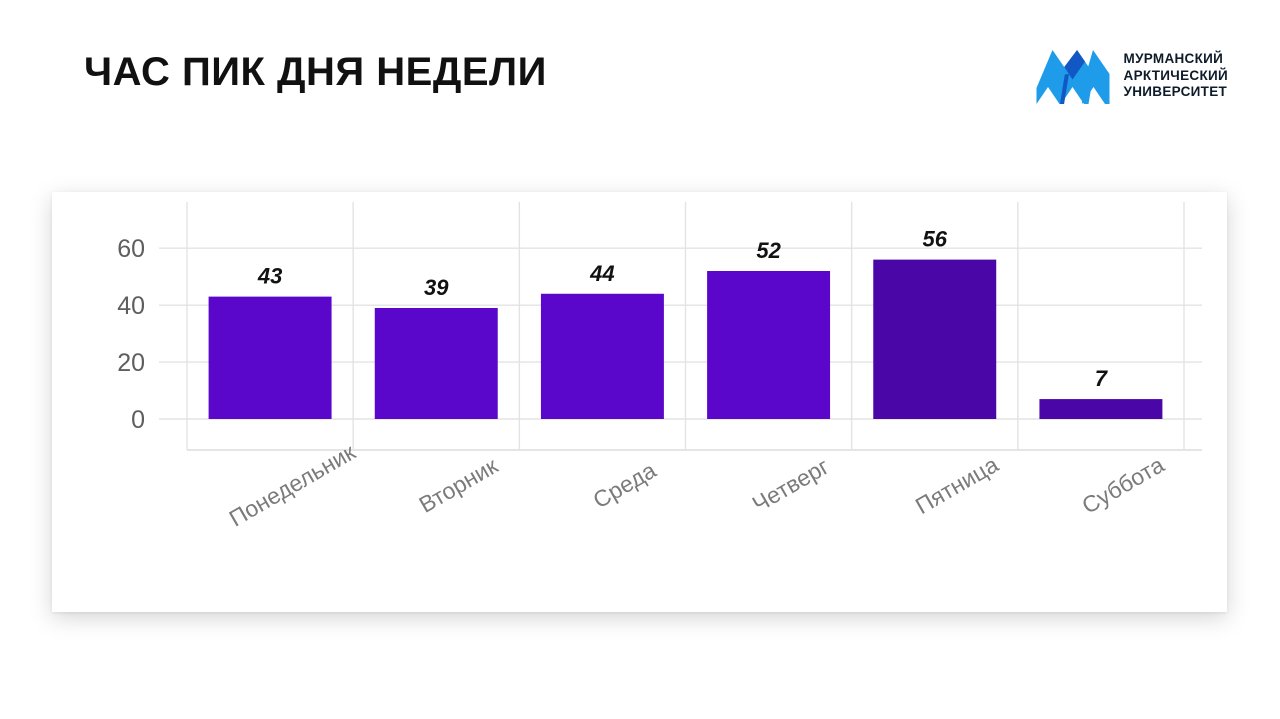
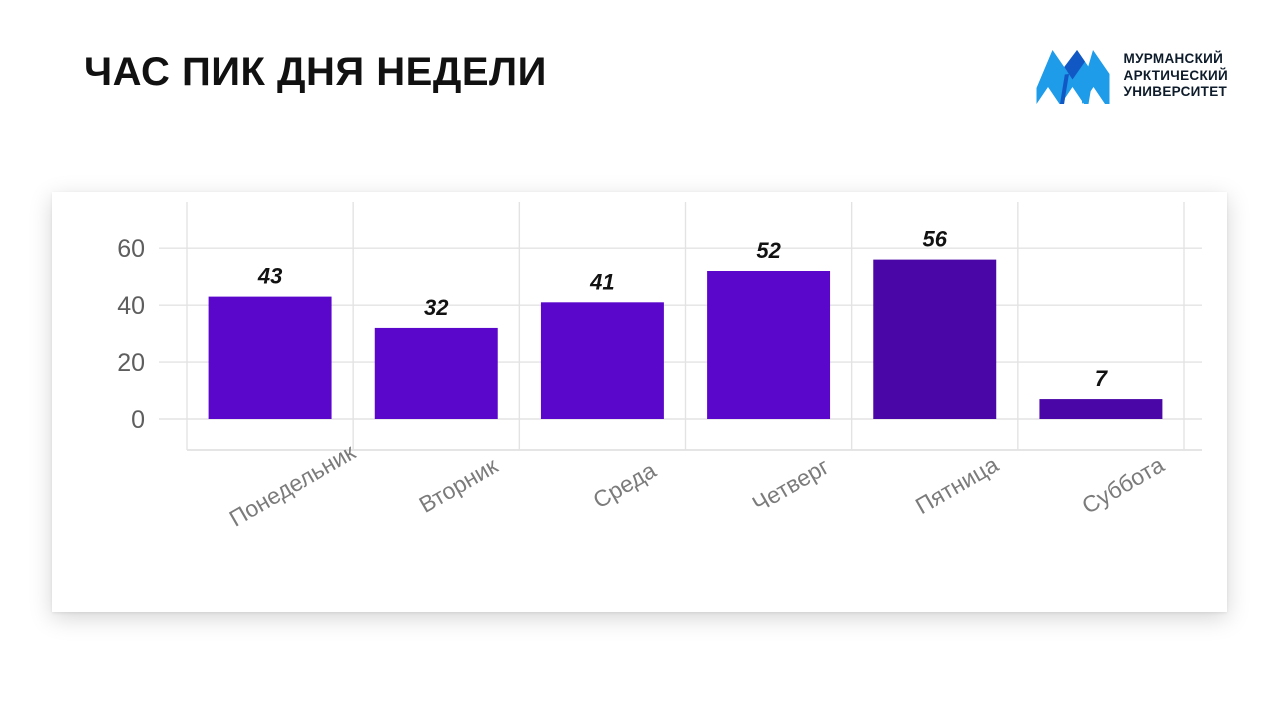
Вторник: 39 -> 32
Среда: 44 -> 41
